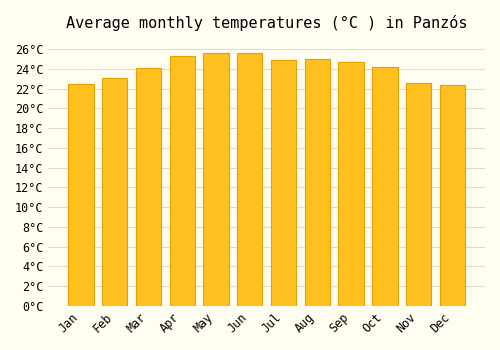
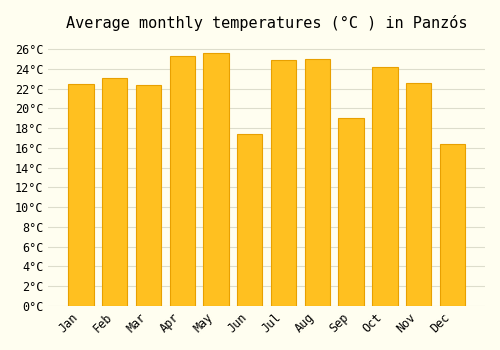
Mar: 24.1°C -> 22.4°C
Jun: 25.6°C -> 17.4°C
Sep: 24.7°C -> 19.0°C
Dec: 22.4°C -> 16.4°C
